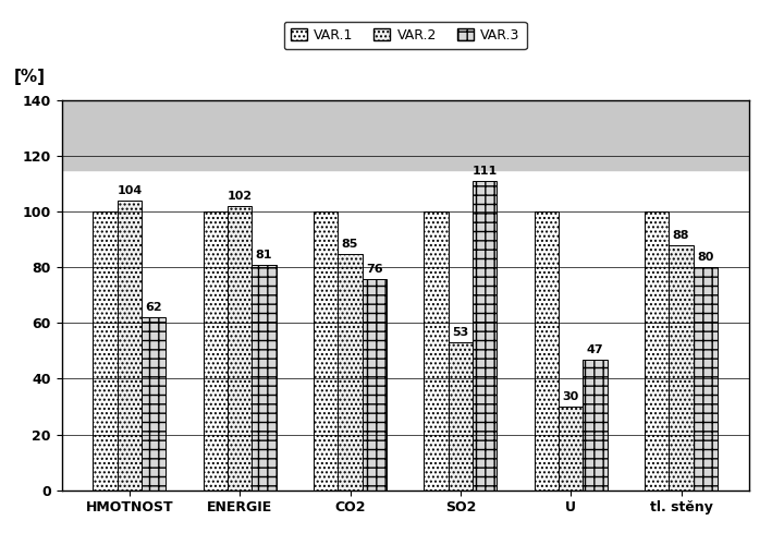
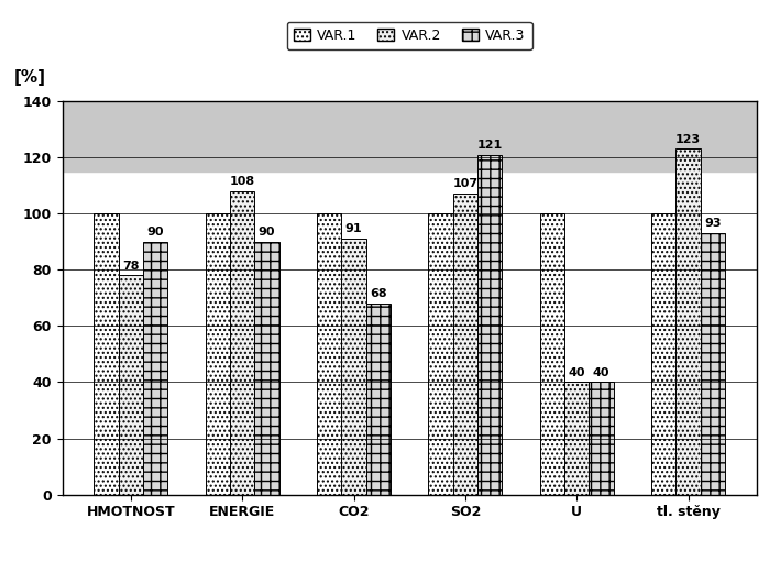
VAR.2/HMOTNOST: 104 -> 78
VAR.3/HMOTNOST: 62 -> 90
VAR.2/ENERGIE: 102 -> 108
VAR.3/ENERGIE: 81 -> 90
VAR.2/CO2: 85 -> 91
VAR.3/CO2: 76 -> 68
VAR.2/SO2: 53 -> 107
VAR.3/SO2: 111 -> 121
VAR.2/U: 30 -> 40
VAR.3/U: 47 -> 40
VAR.2/tl. stěny: 88 -> 123
VAR.3/tl. stěny: 80 -> 93
